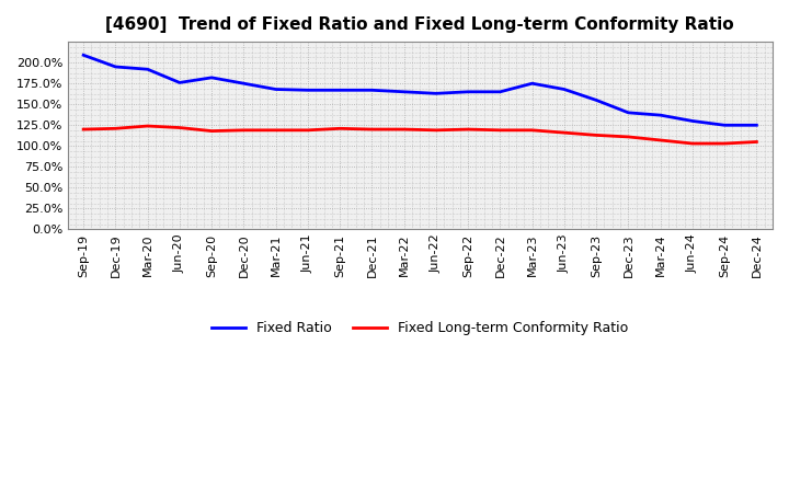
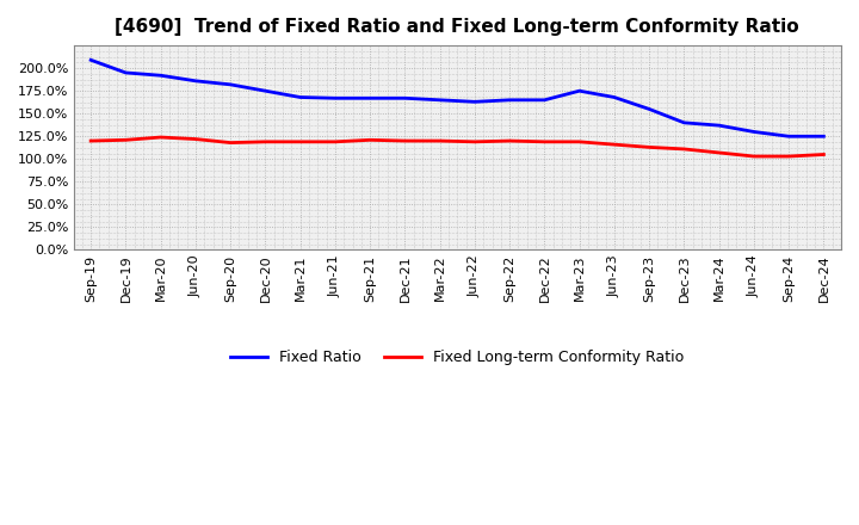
Fixed Ratio/Jun-20: 176% -> 186%
